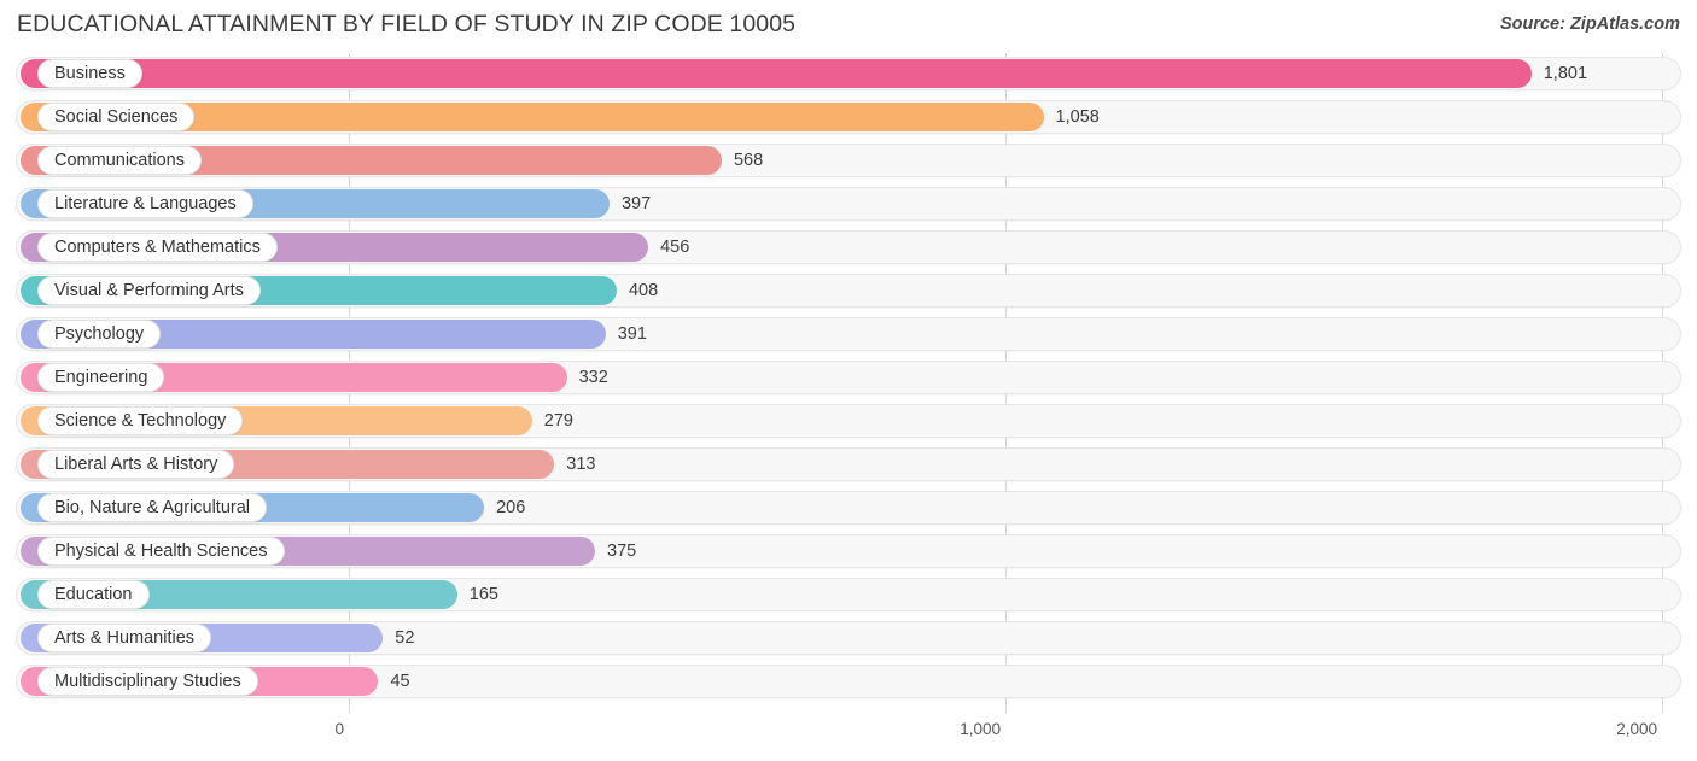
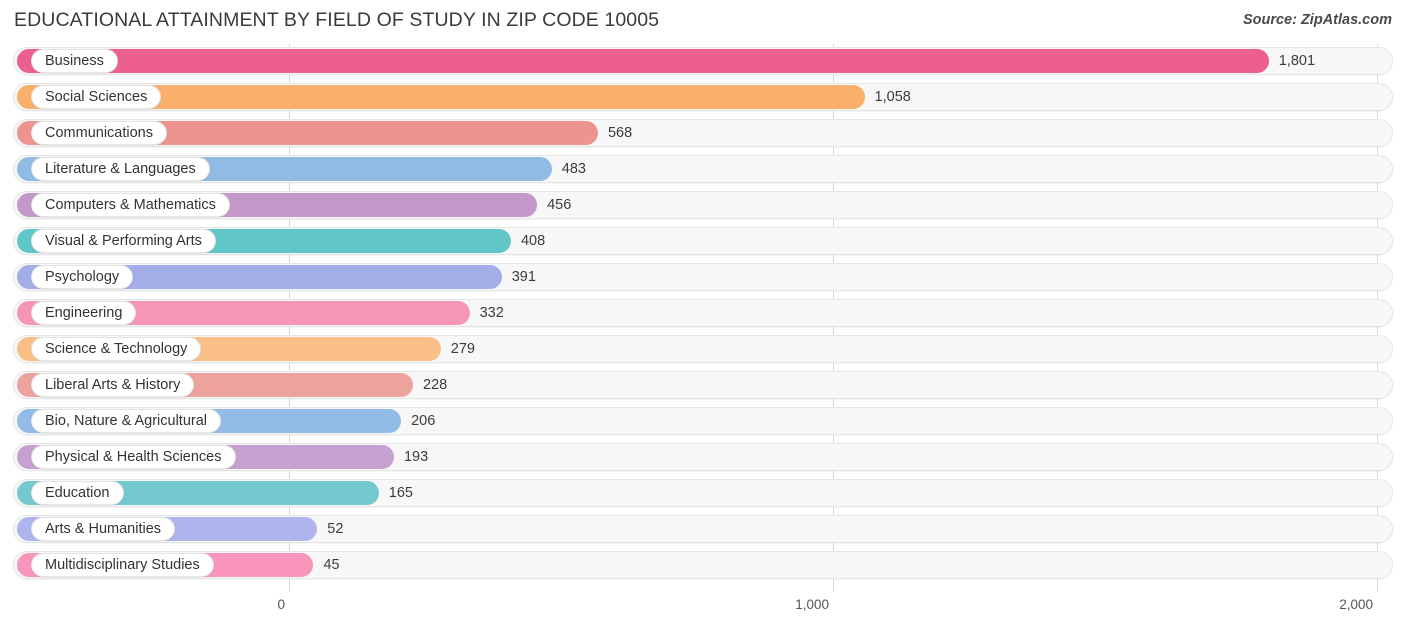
Literature & Languages: 397 -> 483
Liberal Arts & History: 313 -> 228
Physical & Health Sciences: 375 -> 193
